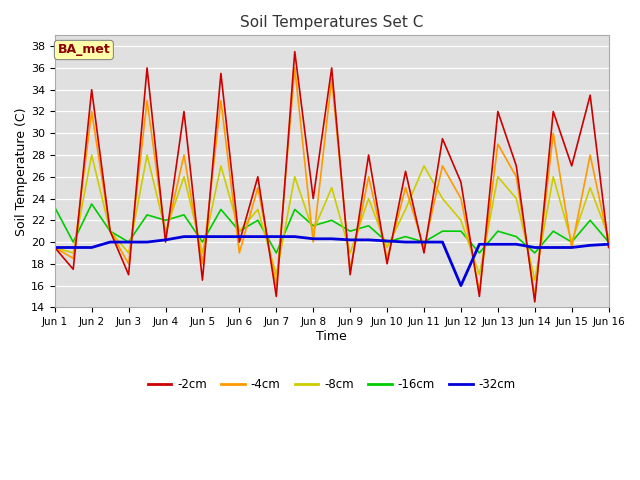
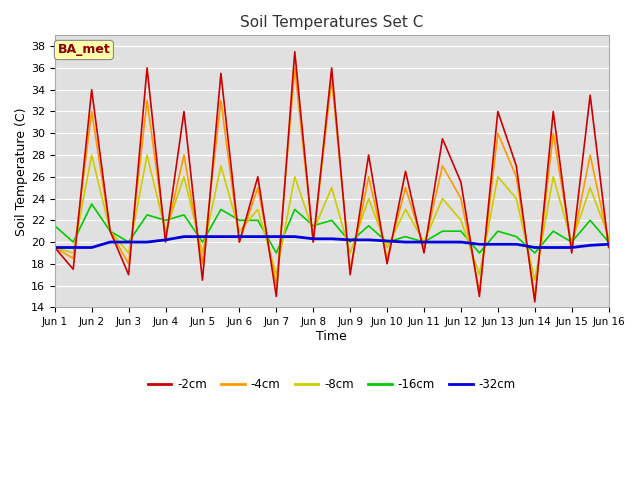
-16cm/Jun 1: 23.2 -> 21.5
-4cm/Jun 6: 19.0 -> 20.0
-16cm/Jun 6: 21.0 -> 22.0
-2cm/Jun 8: 24.0 -> 20.0
-16cm/Jun 9: 21.0 -> 20.0
-8cm/Jun 11: 27.0 -> 20.0
-32cm/Jun 12: 16.0 -> 20.0
-4cm/Jun 13: 29.0 -> 30.0
-2cm/Jun 15: 27.0 -> 19.0
